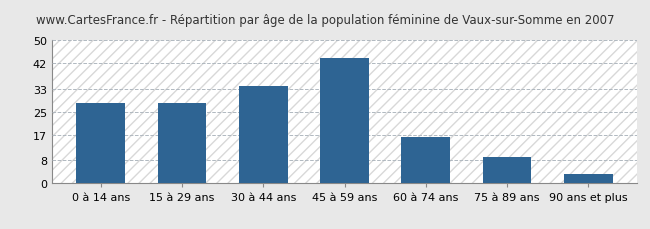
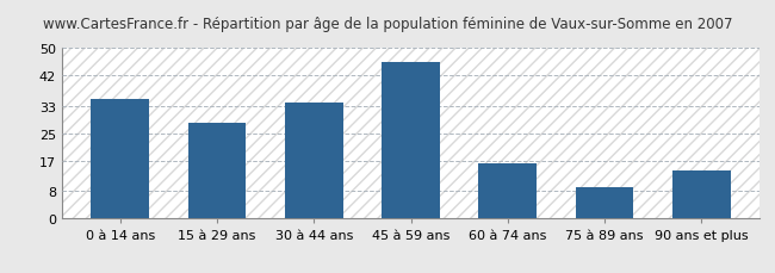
0 à 14 ans: 28 -> 35
45 à 59 ans: 44 -> 46
90 ans et plus: 3 -> 14
